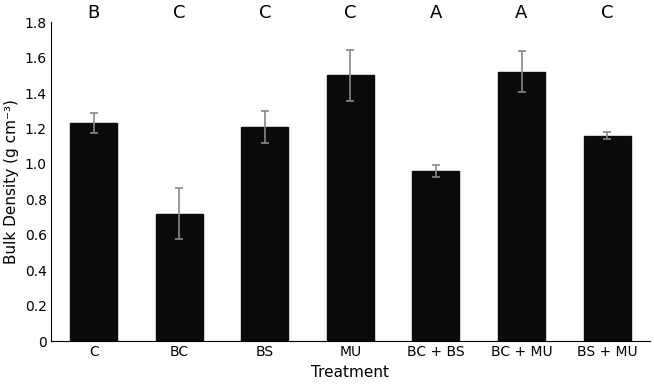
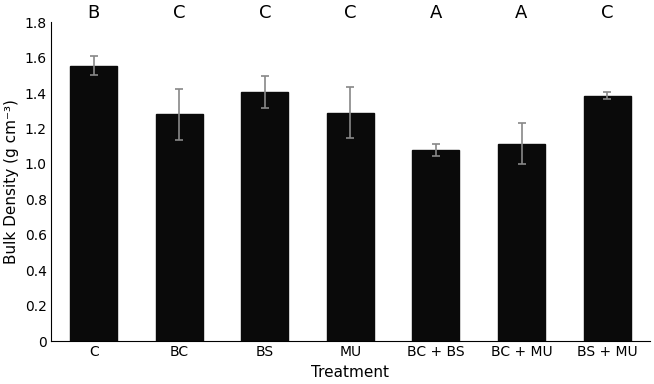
C: 1.23 -> 1.55
BC: 0.72 -> 1.28
BS: 1.21 -> 1.41
MU: 1.50 -> 1.29
BC + BS: 0.96 -> 1.08
BC + MU: 1.52 -> 1.11
BS + MU: 1.16 -> 1.39
